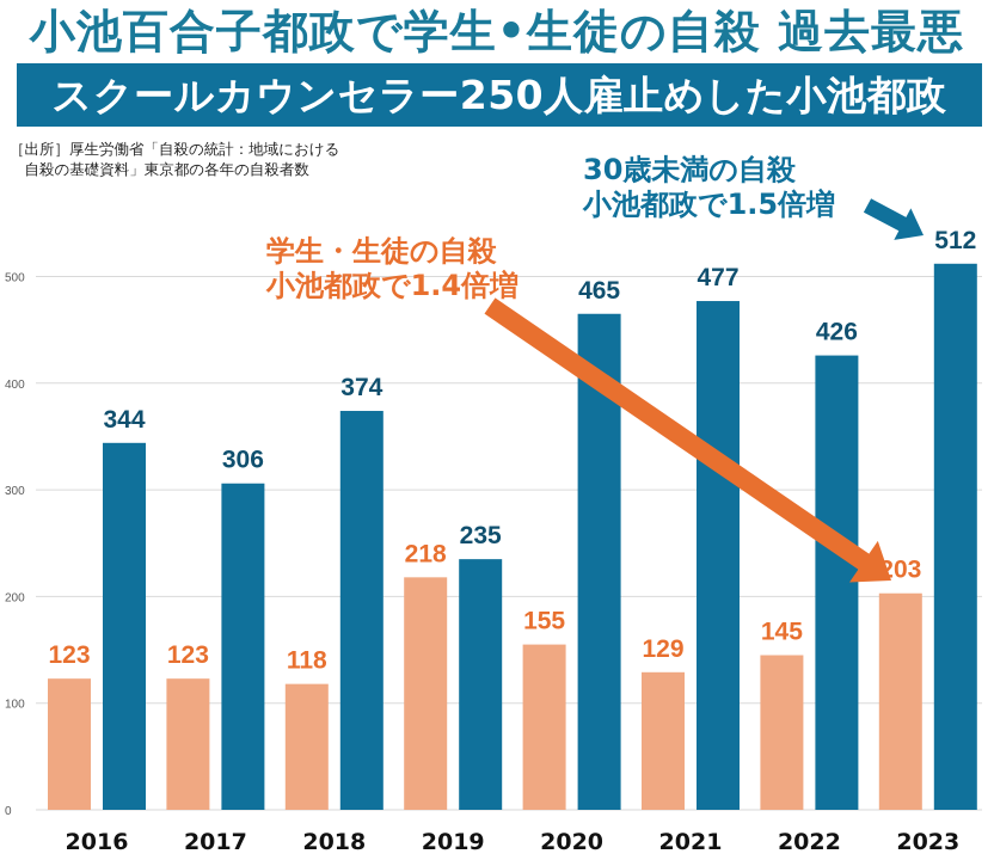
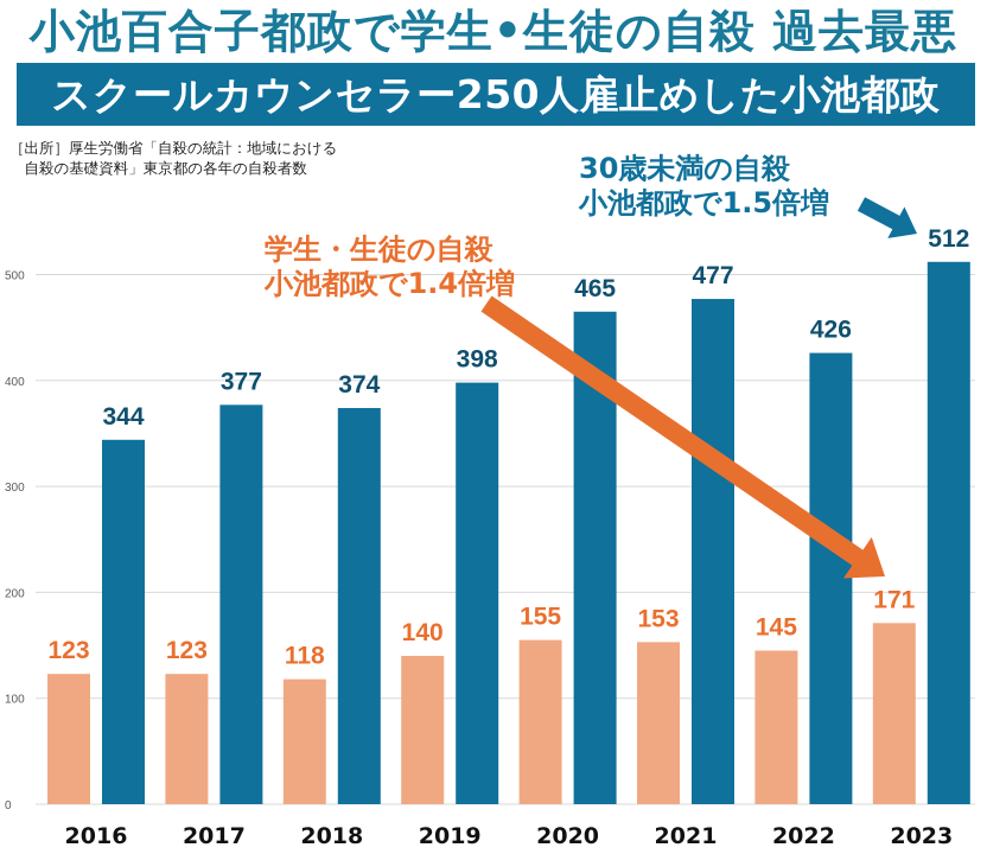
30歳未満の自殺/2017: 306 -> 377
学生・生徒の自殺/2019: 218 -> 140
30歳未満の自殺/2019: 235 -> 398
学生・生徒の自殺/2021: 129 -> 153
学生・生徒の自殺/2023: 203 -> 171
